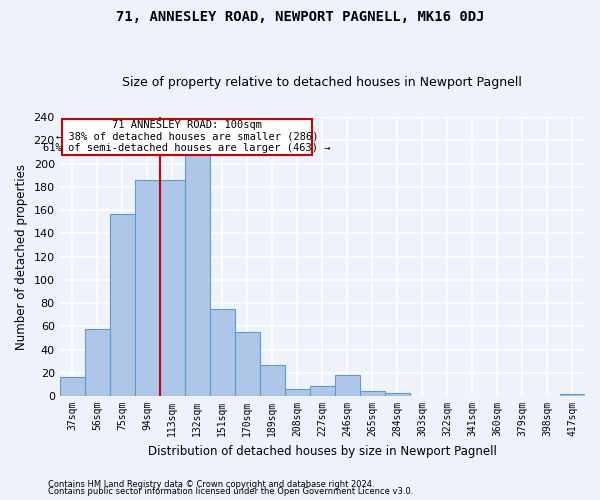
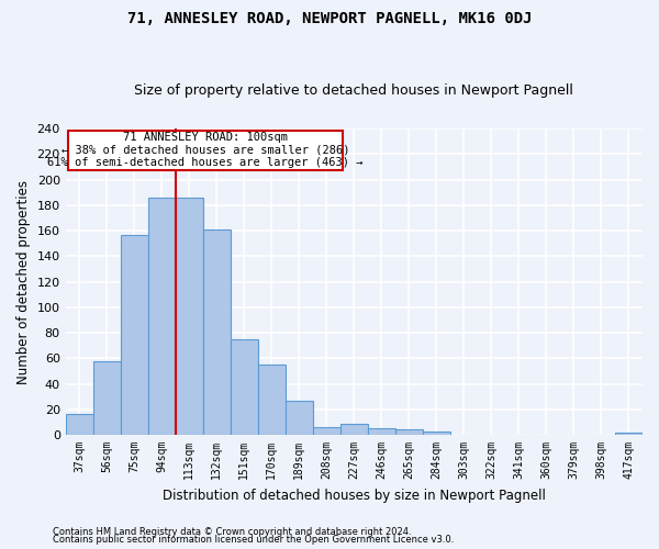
132sqm: 209 -> 161
246sqm: 18 -> 5
